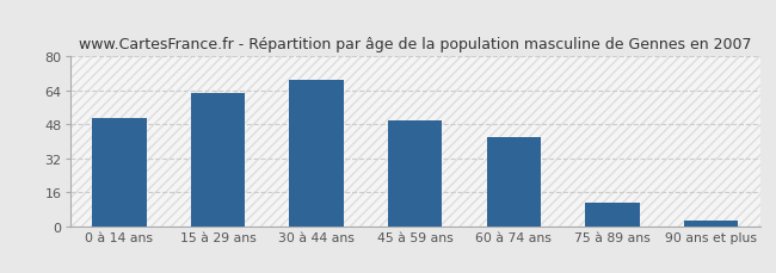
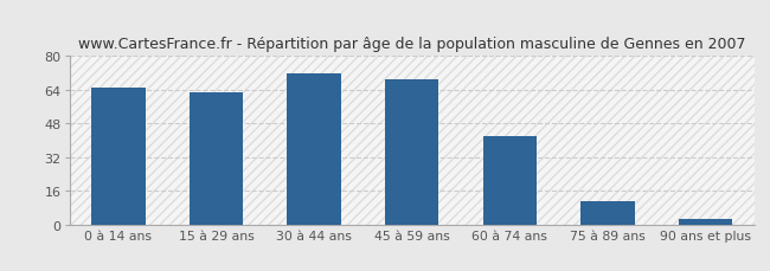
0 à 14 ans: 51 -> 65
30 à 44 ans: 69 -> 72
45 à 59 ans: 50 -> 69
